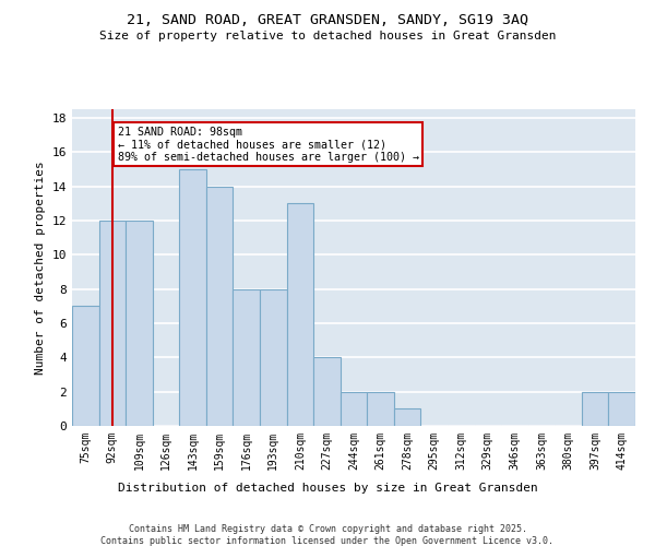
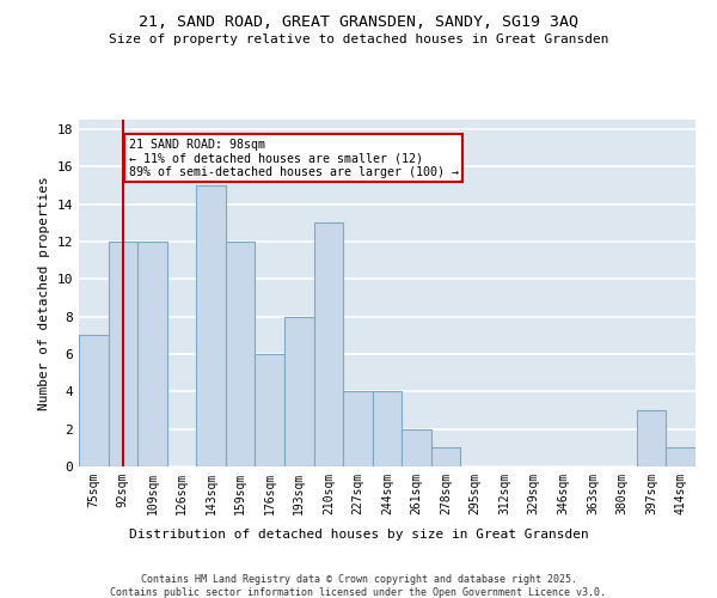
159sqm: 14 -> 12
176sqm: 8 -> 6
244sqm: 2 -> 4
397sqm: 2 -> 3
414sqm: 2 -> 1
